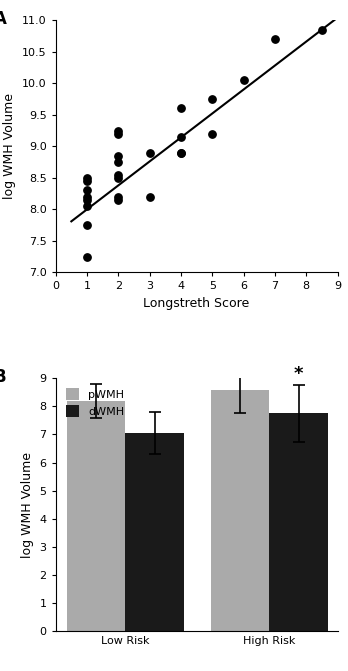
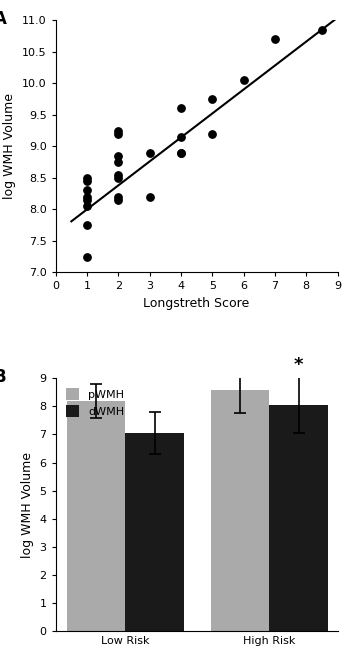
dWMH/High Risk: 7.75 -> 8.05
